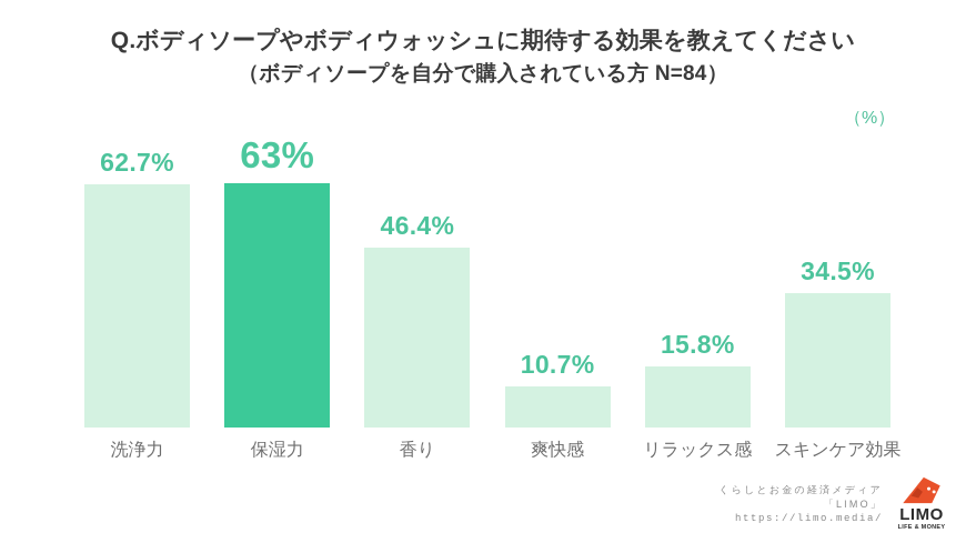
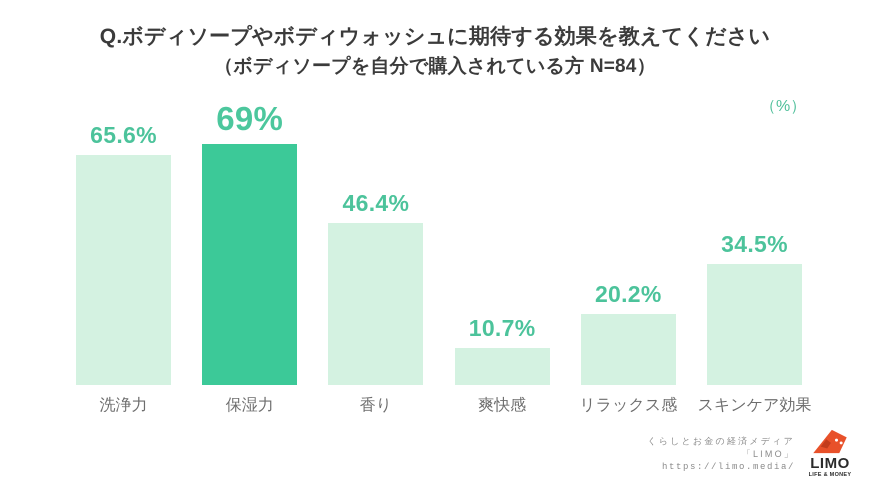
洗浄力: 62.7% -> 65.6%
保湿力: 63% -> 69%
リラックス感: 15.8% -> 20.2%
